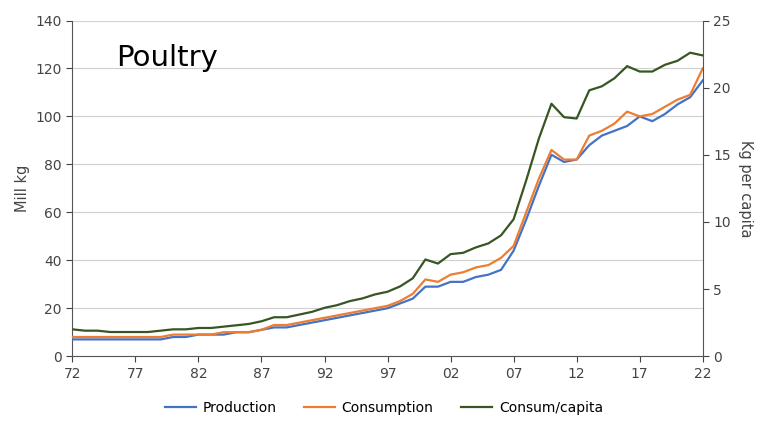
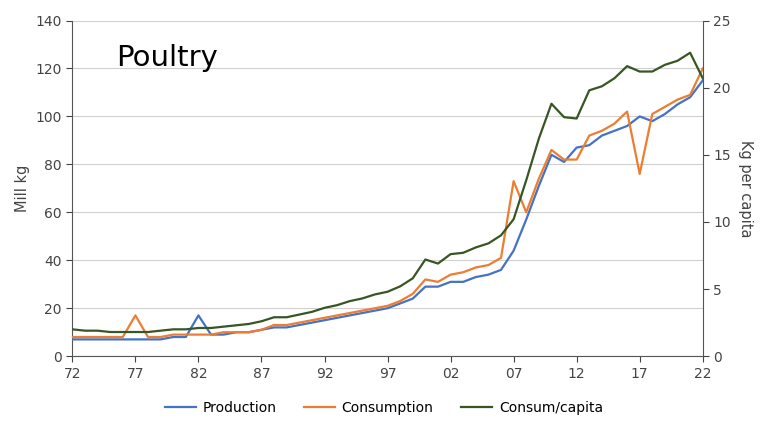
Consumption/77: 8 -> 17
Production/82: 9 -> 17
Consumption/07: 46 -> 73
Production/12: 82 -> 87
Consumption/17: 100 -> 76
Consum/capita/22: 22.4 -> 20.7
